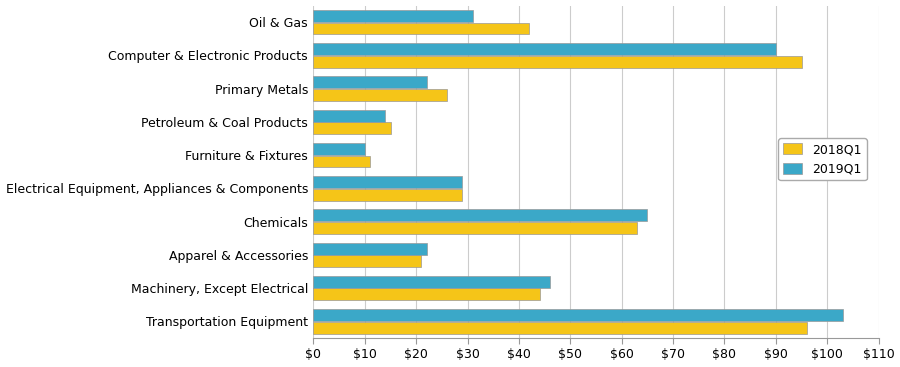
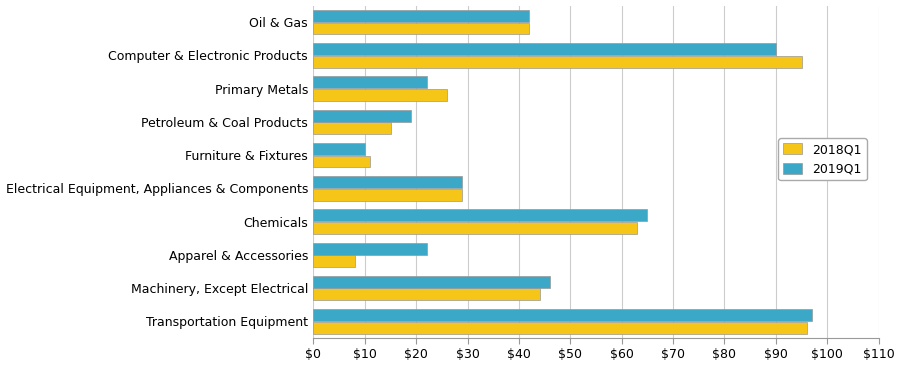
2019Q1/Oil & Gas: $31 -> $42
2019Q1/Petroleum & Coal Products: $14 -> $19
2018Q1/Apparel & Accessories: $21 -> $8
2019Q1/Transportation Equipment: $103 -> $97
